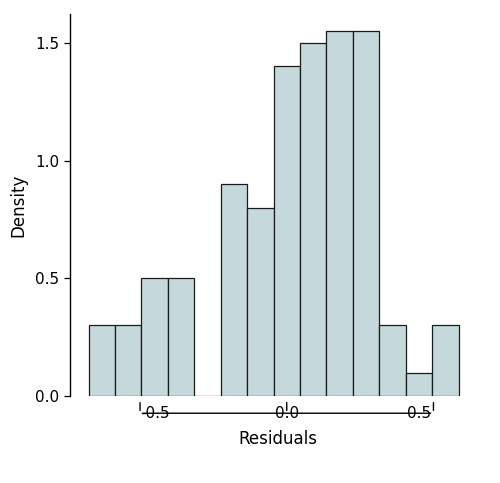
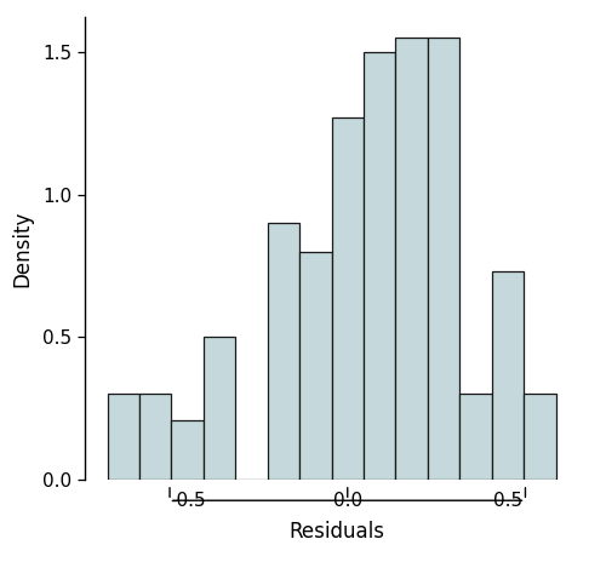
-0.5: 0.50 -> 0.21
0.0: 1.40 -> 1.27
0.5: 0.10 -> 0.73
